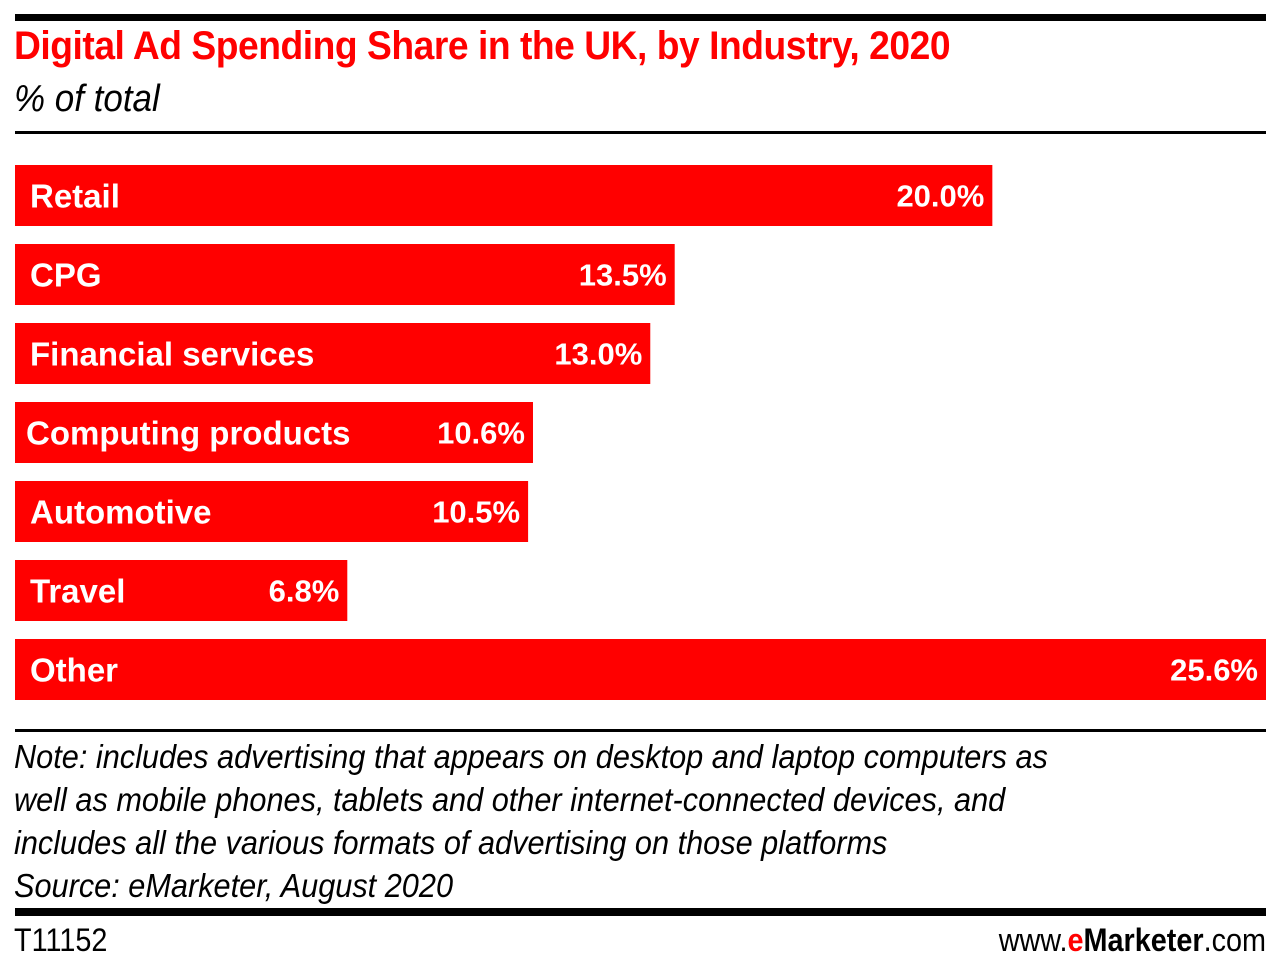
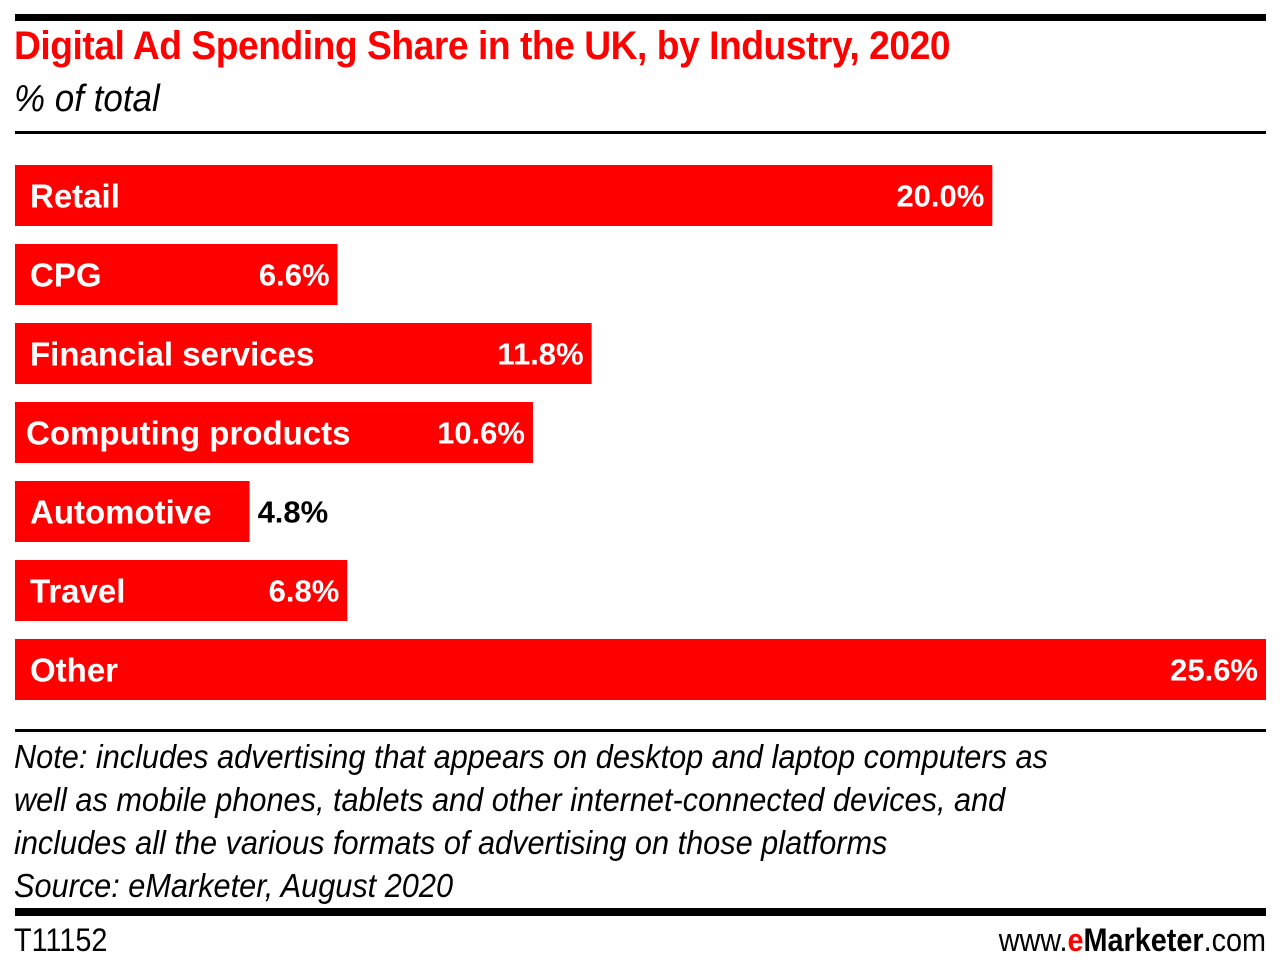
CPG: 13.5% -> 6.6%
Financial services: 13.0% -> 11.8%
Automotive: 10.5% -> 4.8%
